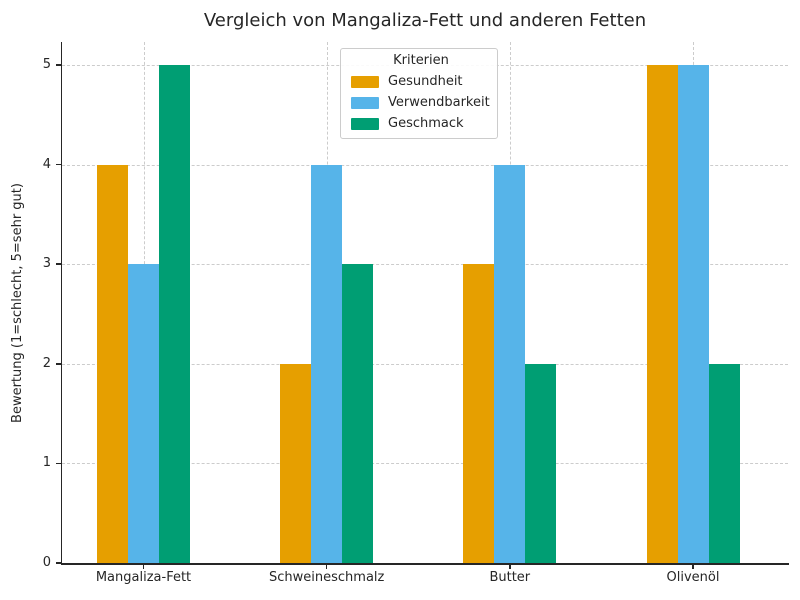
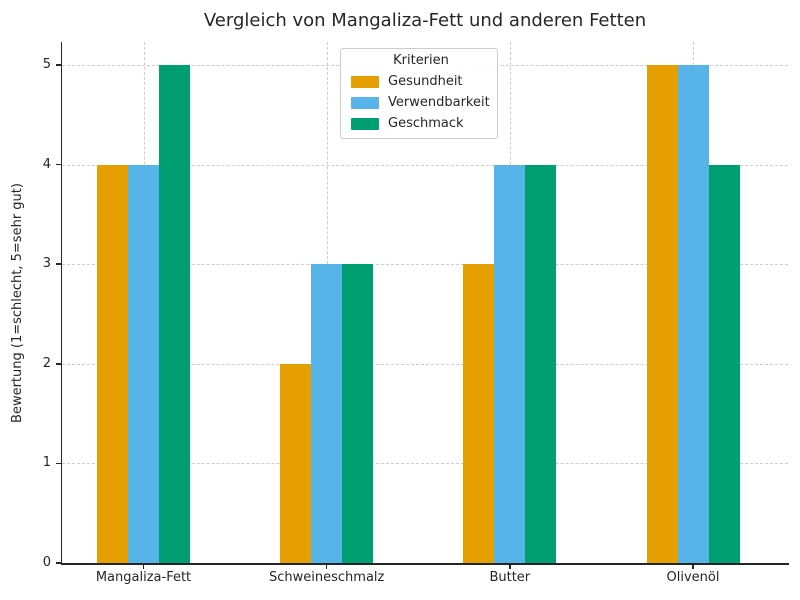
Verwendbarkeit/Mangaliza-Fett: 3 -> 4
Verwendbarkeit/Schweineschmalz: 4 -> 3
Geschmack/Butter: 2 -> 4
Geschmack/Olivenöl: 2 -> 4
